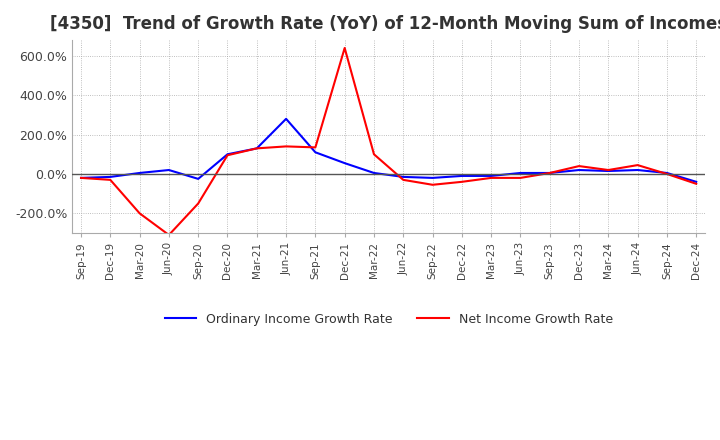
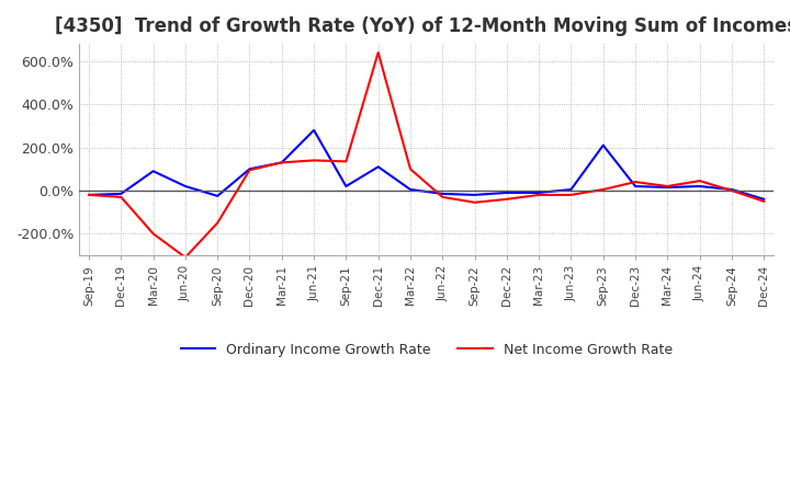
Ordinary Income Growth Rate/Mar-20: 0% -> 90%
Ordinary Income Growth Rate/Sep-21: 110% -> 20%
Ordinary Income Growth Rate/Dec-21: 60% -> 110%
Ordinary Income Growth Rate/Sep-23: 0% -> 210%
